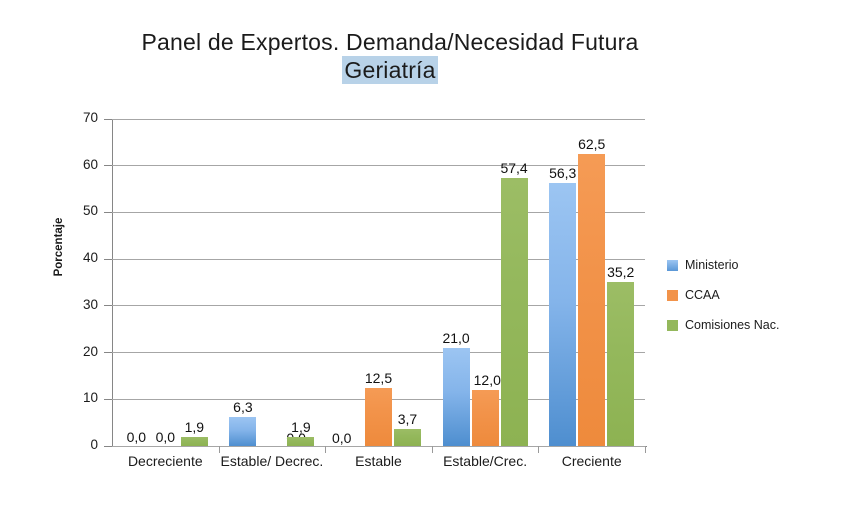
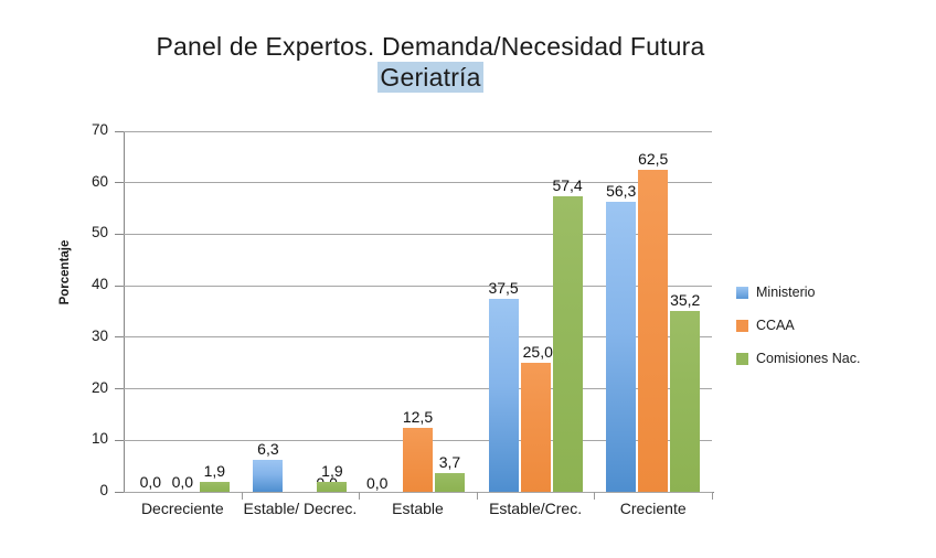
Ministerio/Estable/Crec.: 21,0 -> 37,5
CCAA/Estable/Crec.: 12,0 -> 25,0
